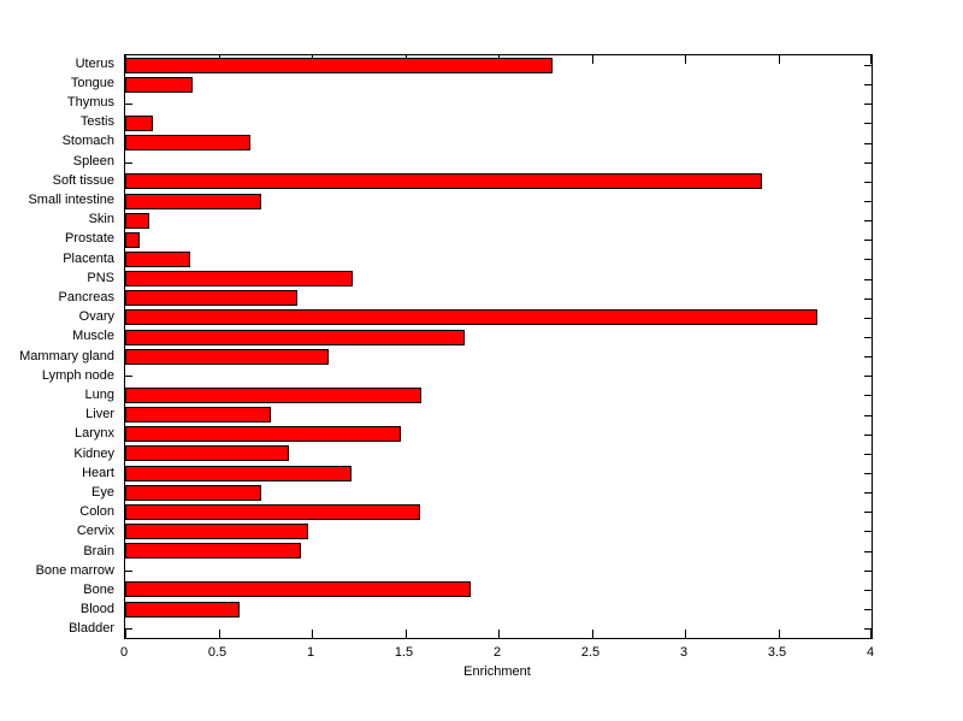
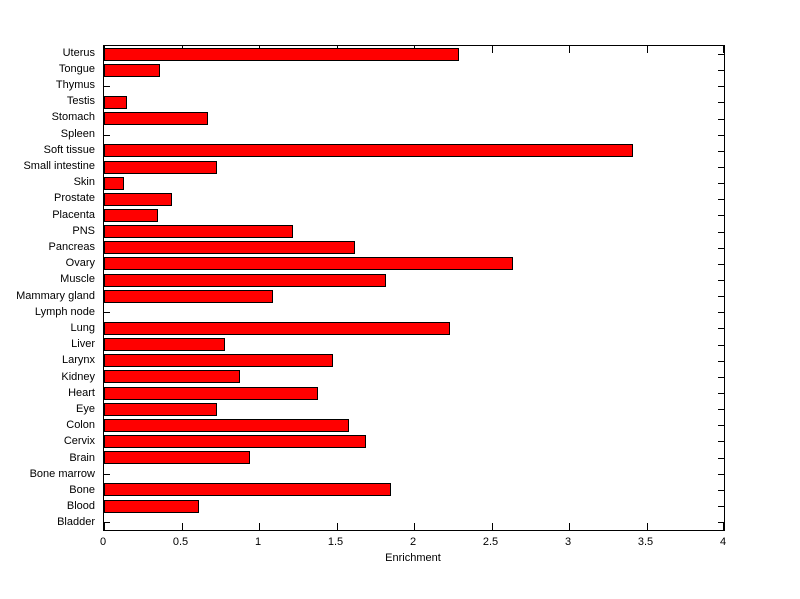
Prostate: 0.08 -> 0.44
Pancreas: 0.92 -> 1.62
Ovary: 3.71 -> 2.64
Lung: 1.59 -> 2.23
Heart: 1.21 -> 1.38
Cervix: 0.98 -> 1.69
